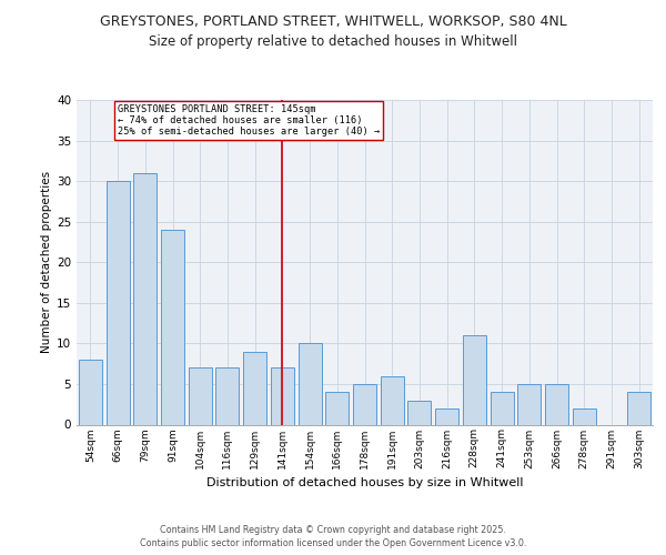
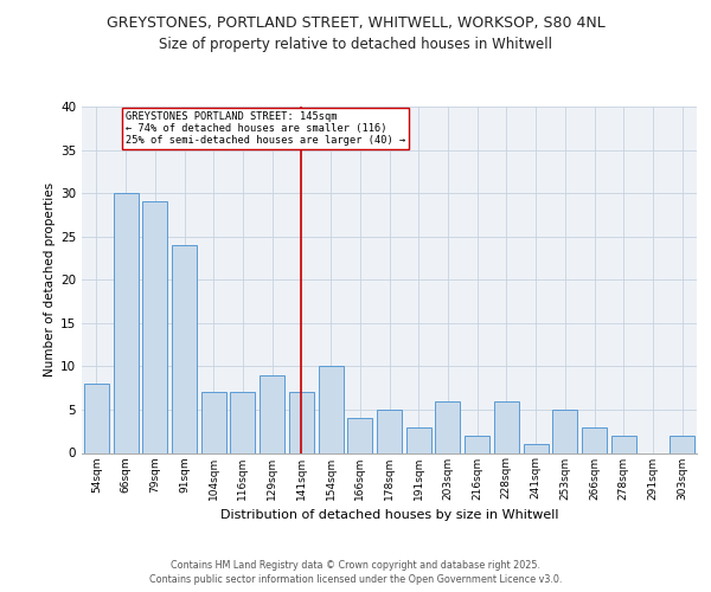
79sqm: 31 -> 29
191sqm: 6 -> 3
203sqm: 3 -> 6
228sqm: 11 -> 6
241sqm: 4 -> 1
266sqm: 5 -> 3
303sqm: 4 -> 2
